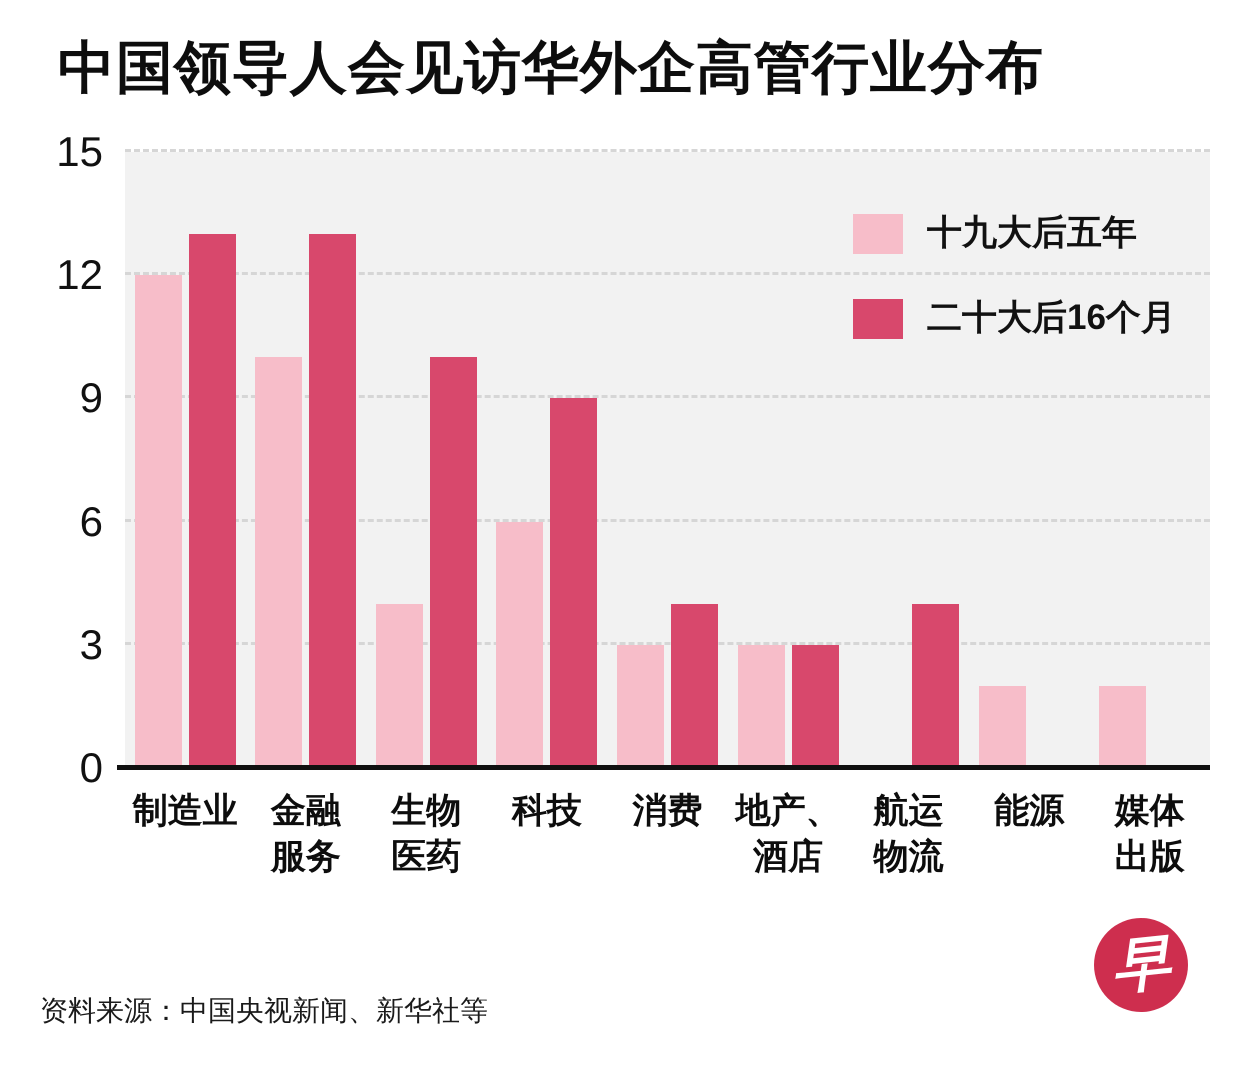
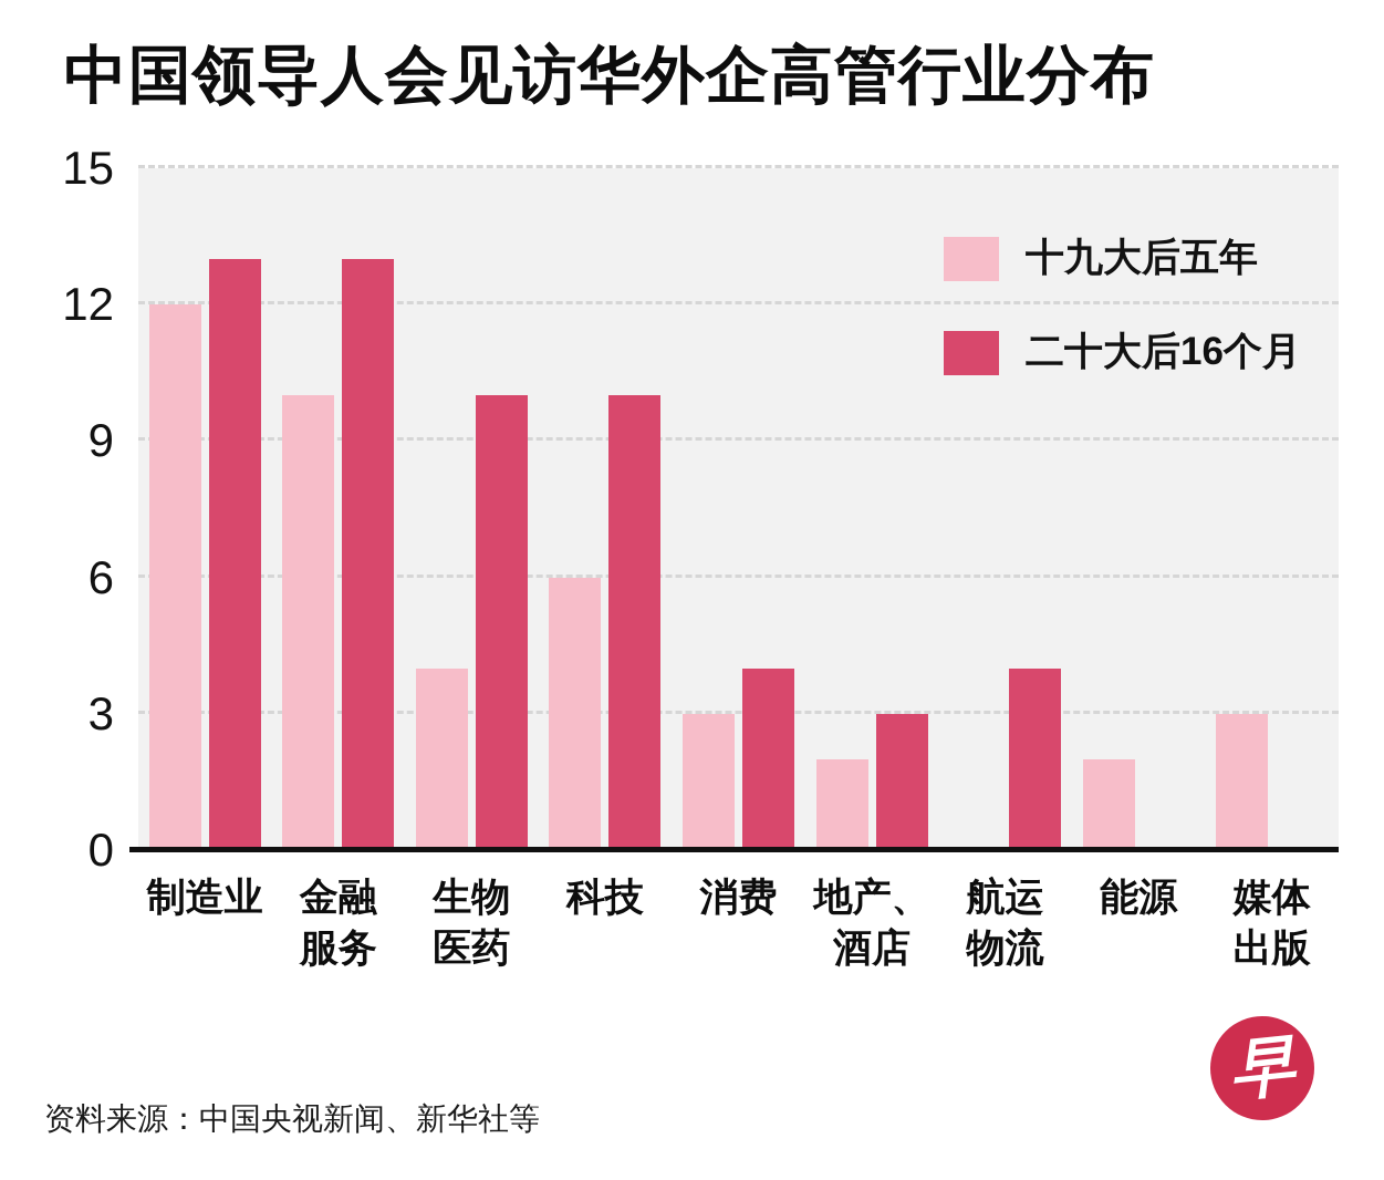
二十大后16个月/科技: 9 -> 10
十九大后五年/地产、酒店: 3 -> 2
十九大后五年/媒体出版: 2 -> 3
